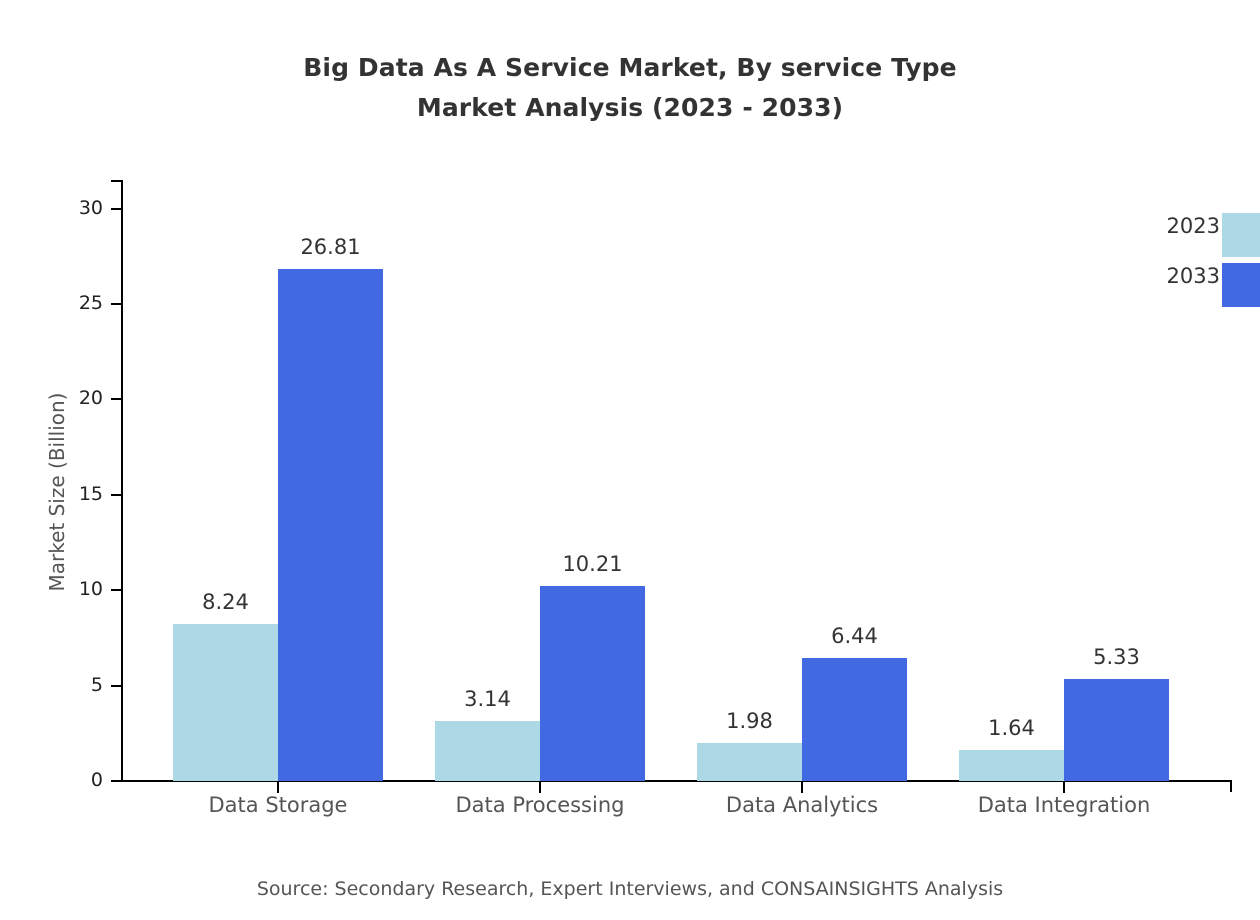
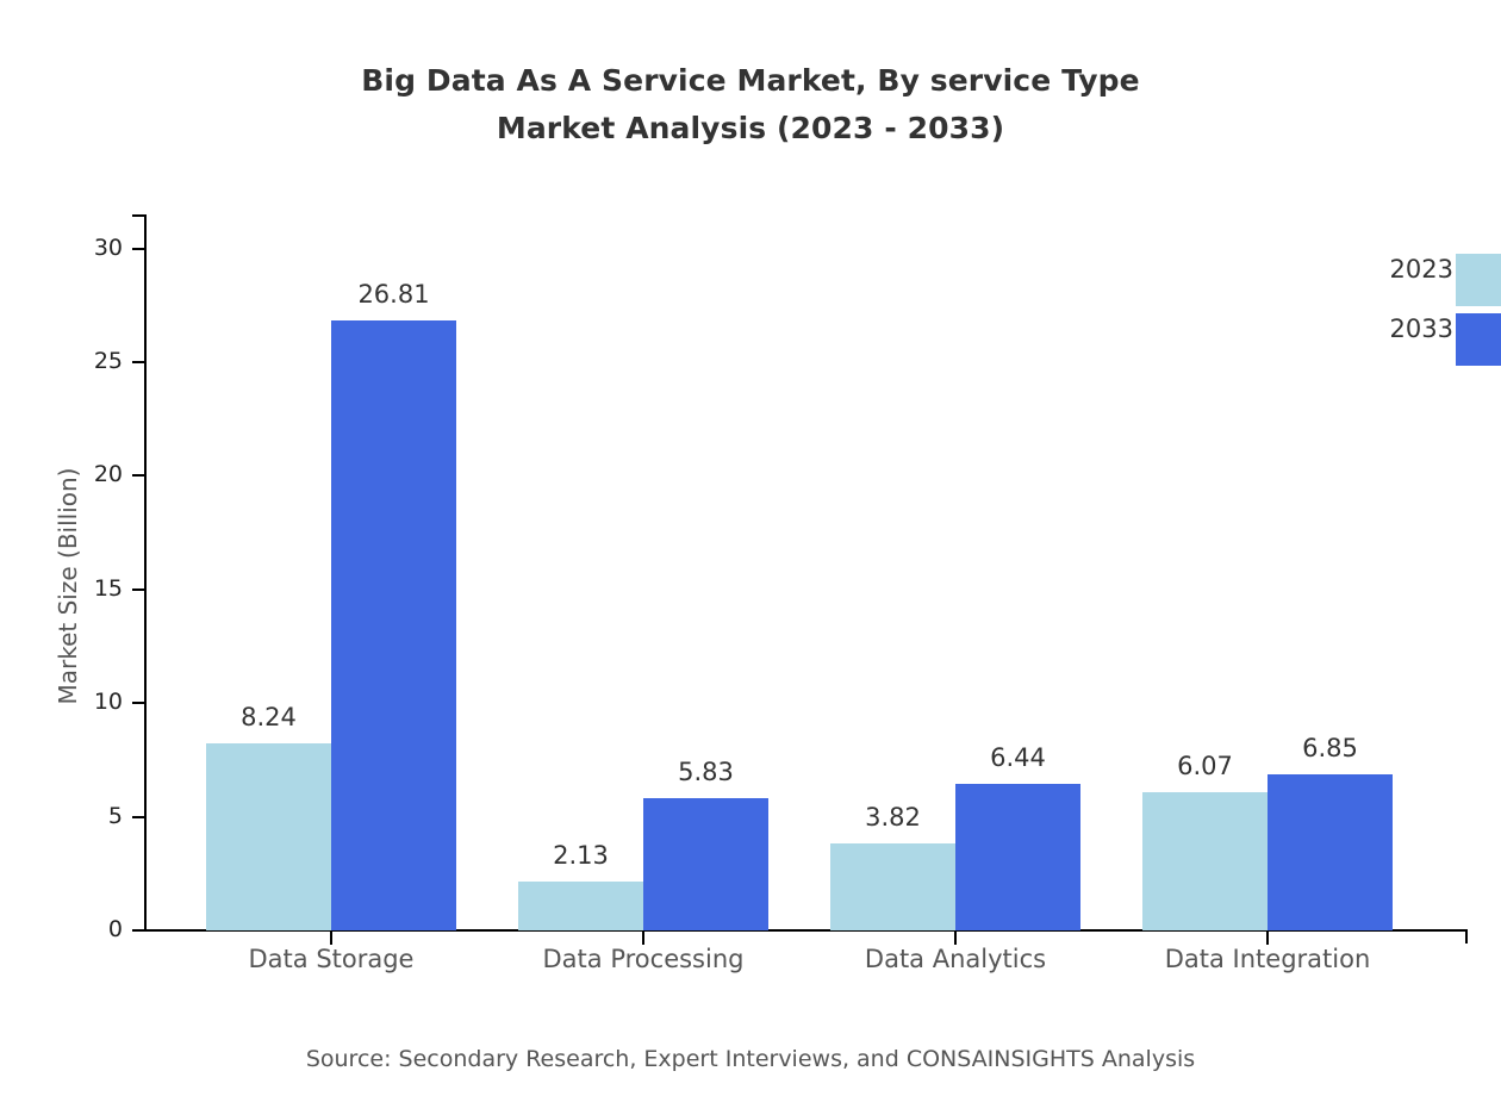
2023/Data Processing: 3.14 -> 2.13
2033/Data Processing: 10.21 -> 5.83
2023/Data Analytics: 1.98 -> 3.82
2023/Data Integration: 1.64 -> 6.07
2033/Data Integration: 5.33 -> 6.85
